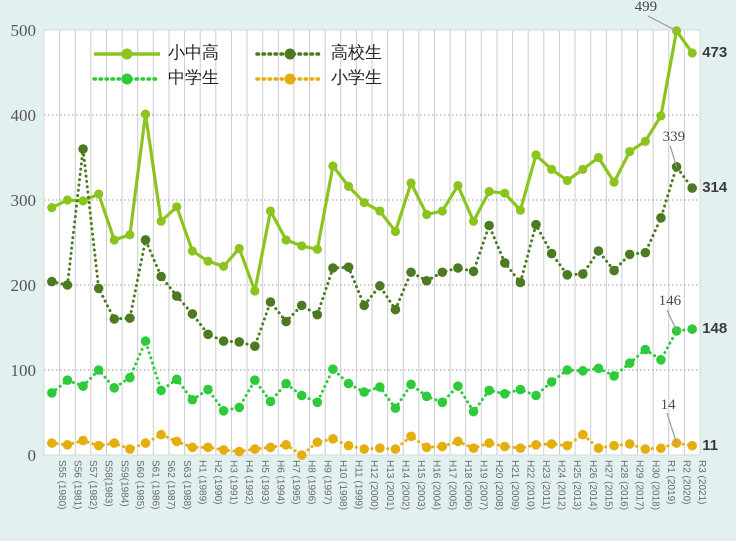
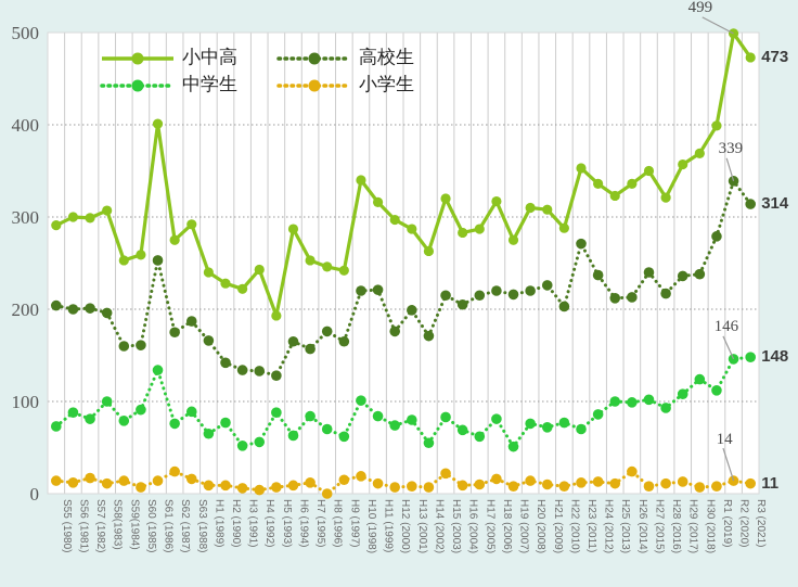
高校生/S57 (1982): 360 -> 200
高校生/S62 (1987): 210 -> 180
高校生/H6 (1994): 180 -> 160
高校生/H20 (2008): 270 -> 220
